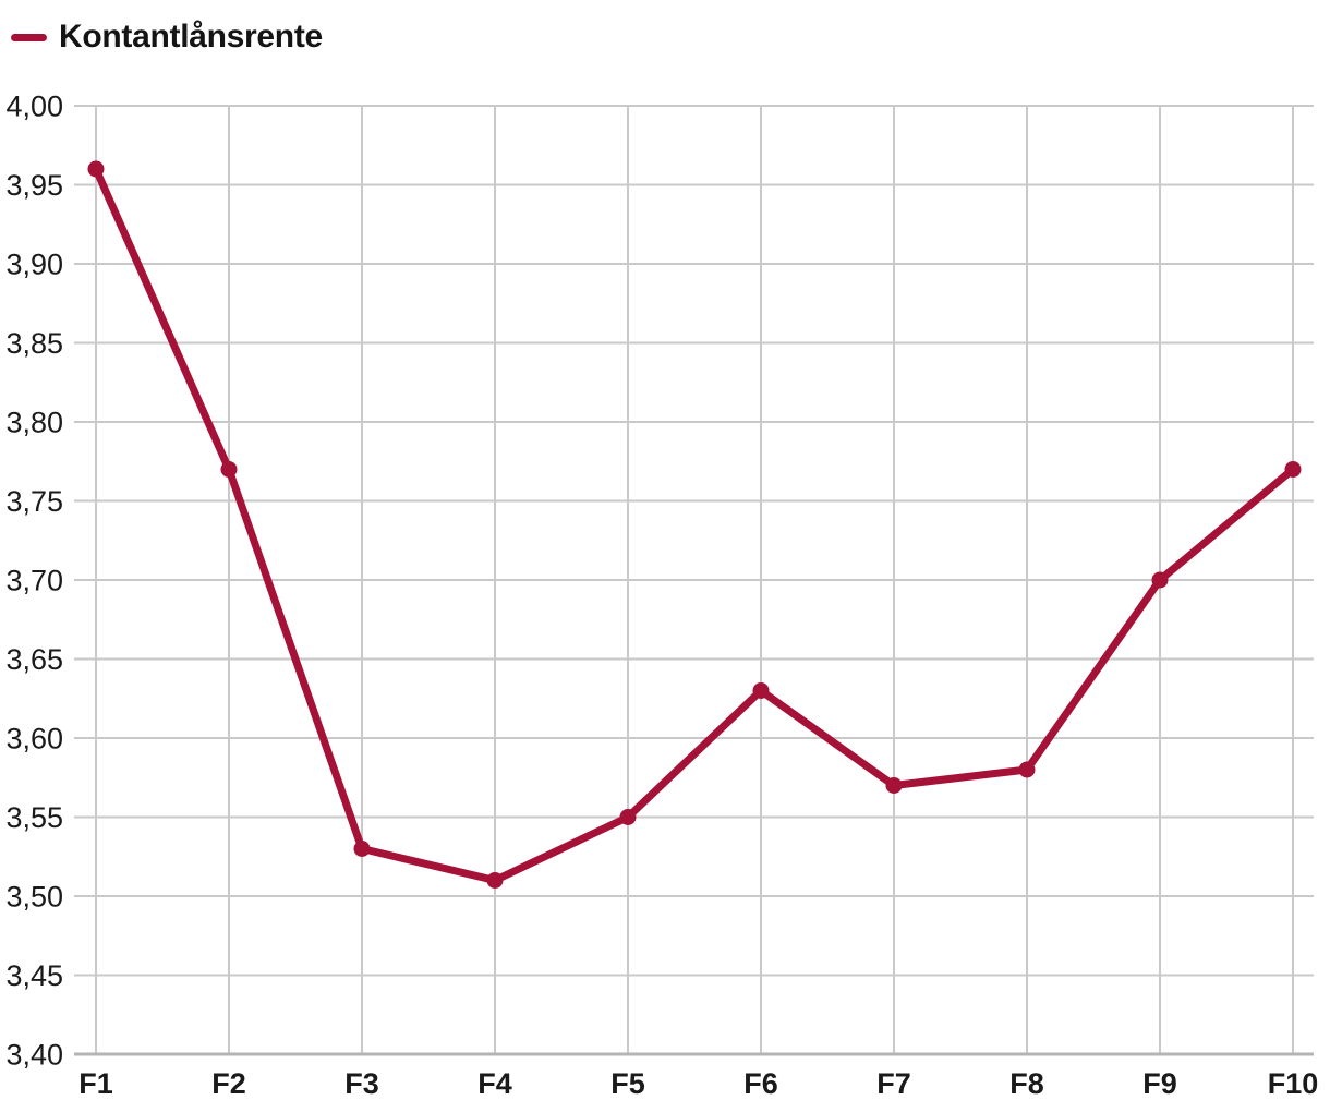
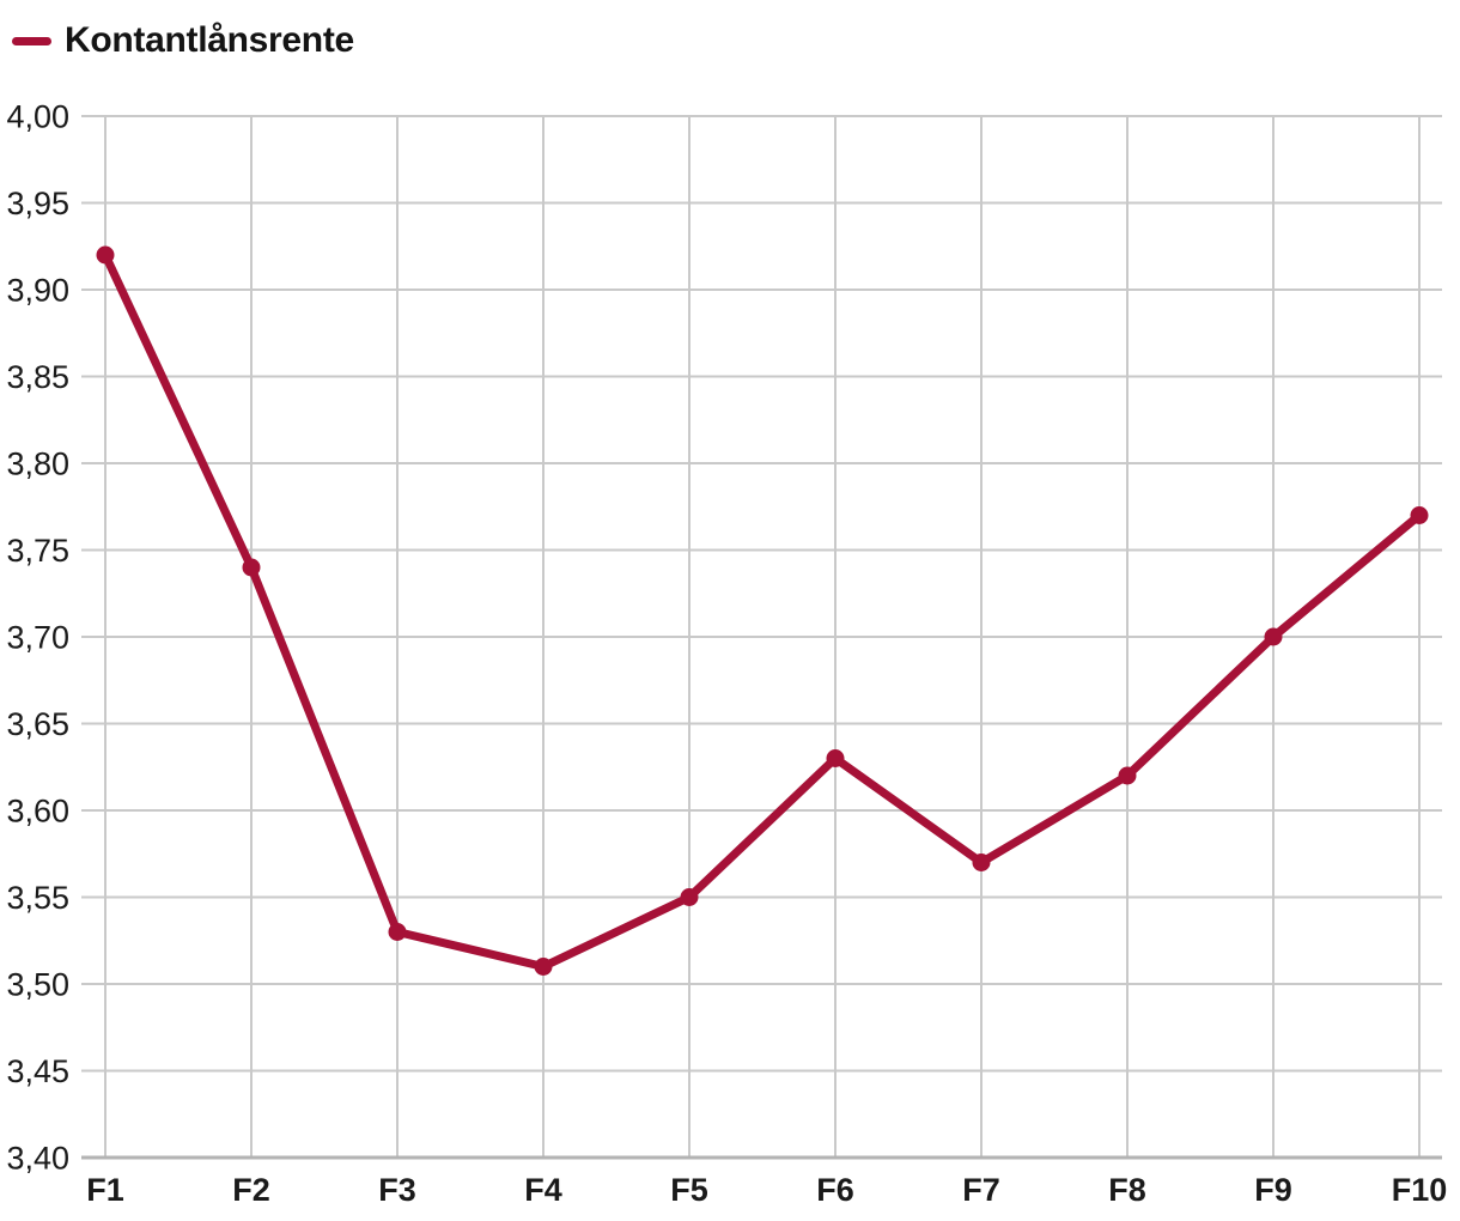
F1: 3,96 -> 3,92
F2: 3,77 -> 3,74
F8: 3,58 -> 3,62
